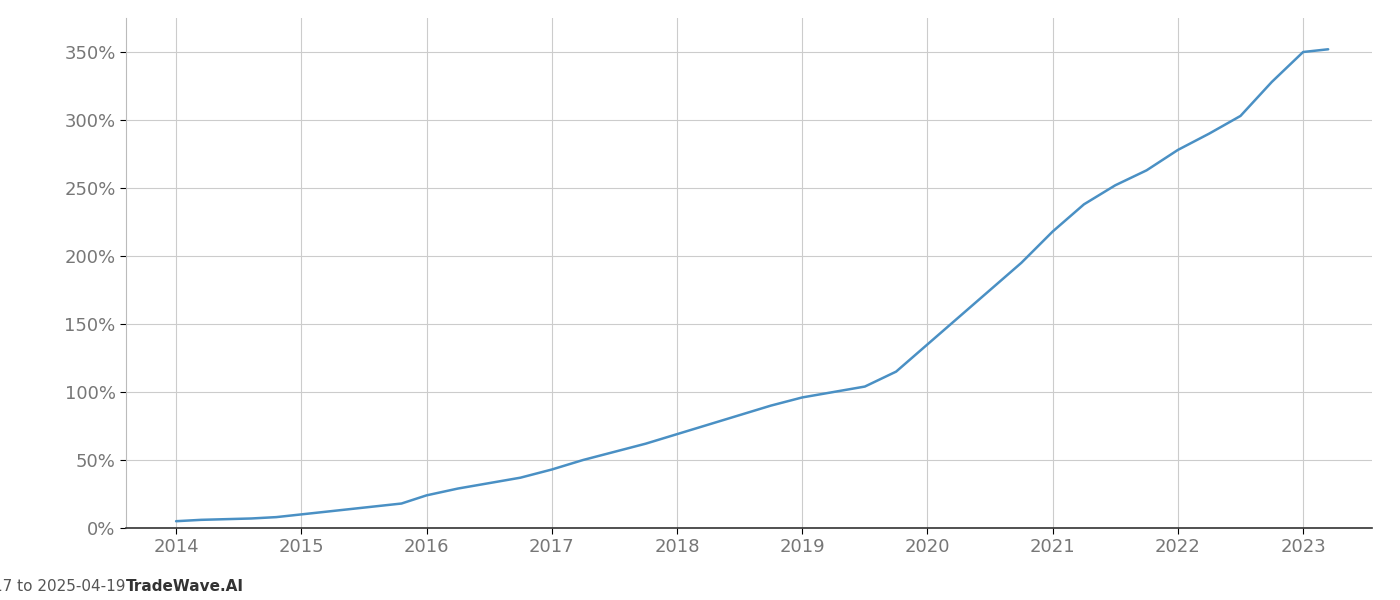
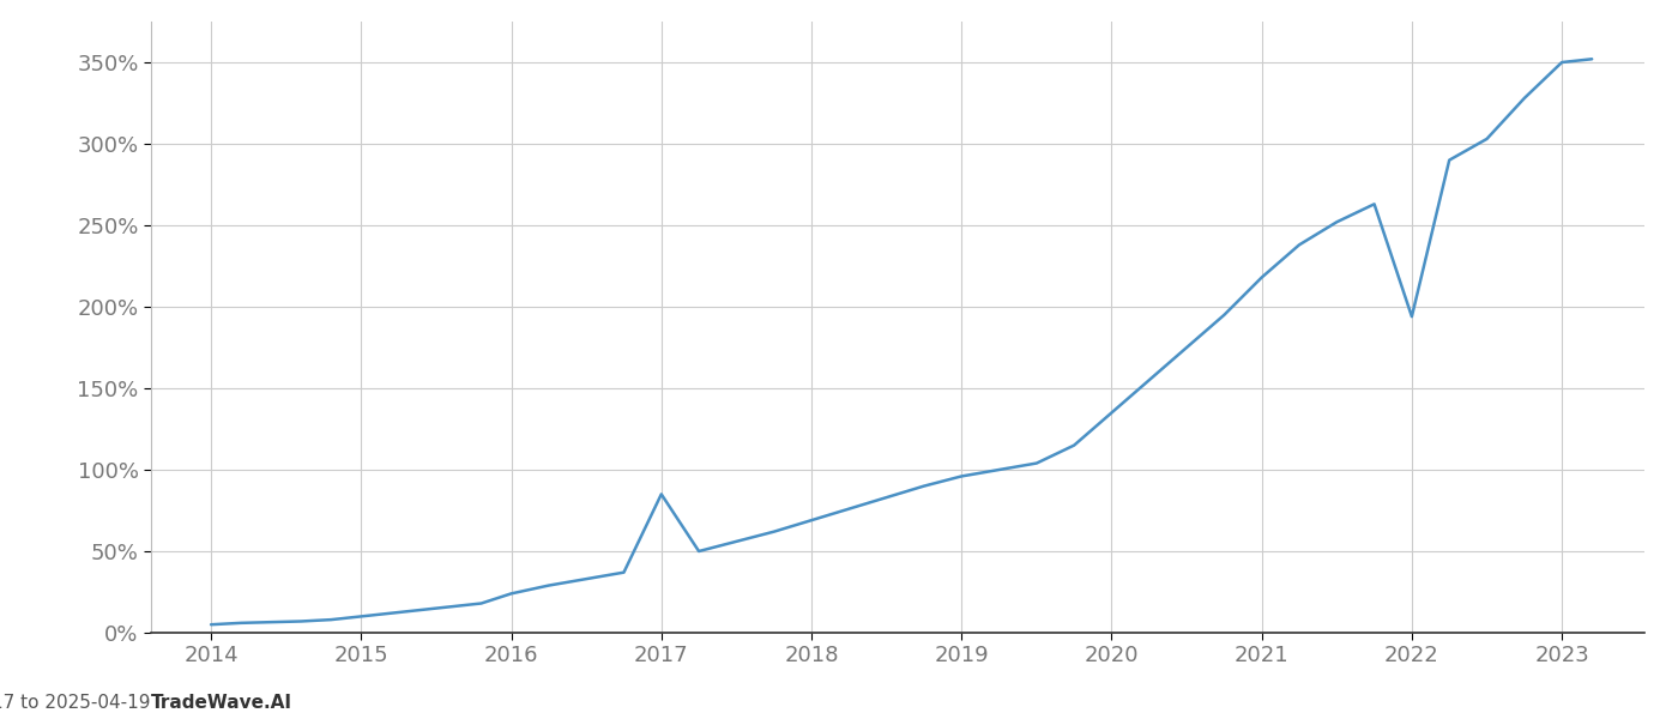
2017: 43% -> 85%
2022: 278% -> 194%
